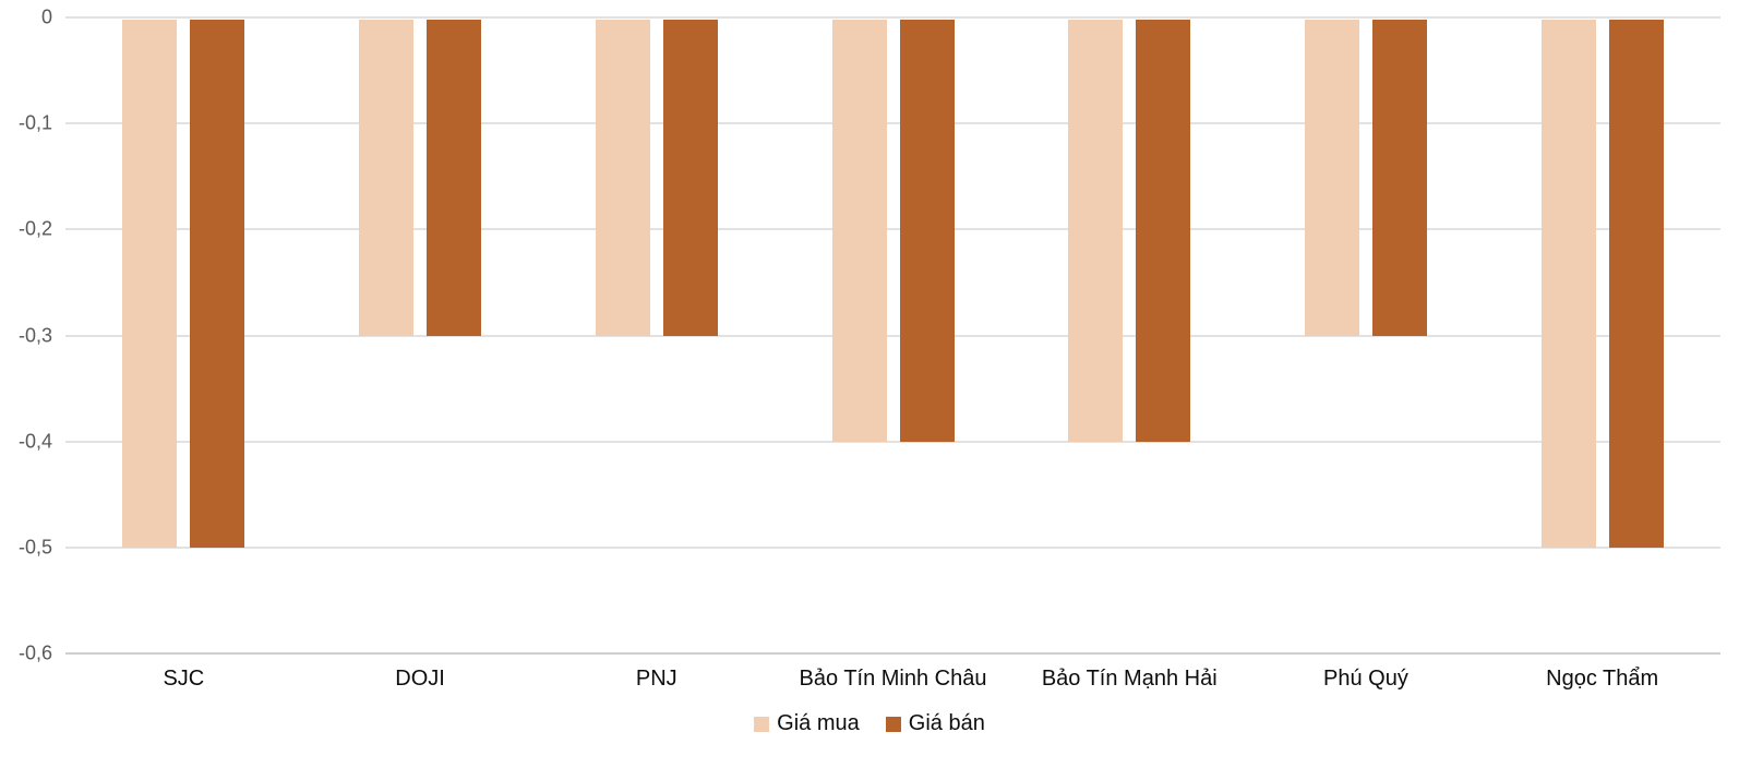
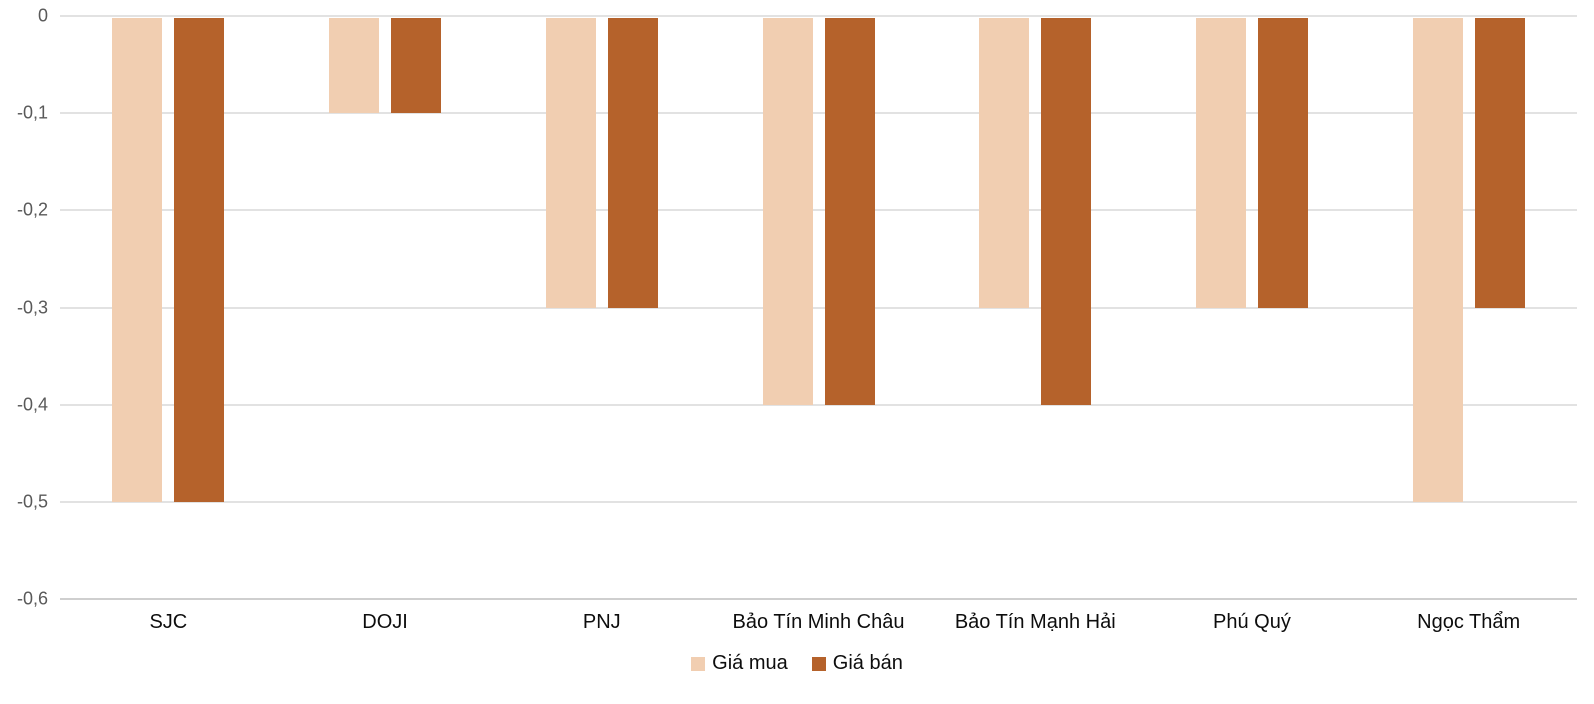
Giá mua/DOJI: -0,3 -> -0,1
Giá bán/DOJI: -0,3 -> -0,1
Giá mua/Bảo Tín Mạnh Hải: -0,4 -> -0,3
Giá bán/Ngọc Thẩm: -0,5 -> -0,3
